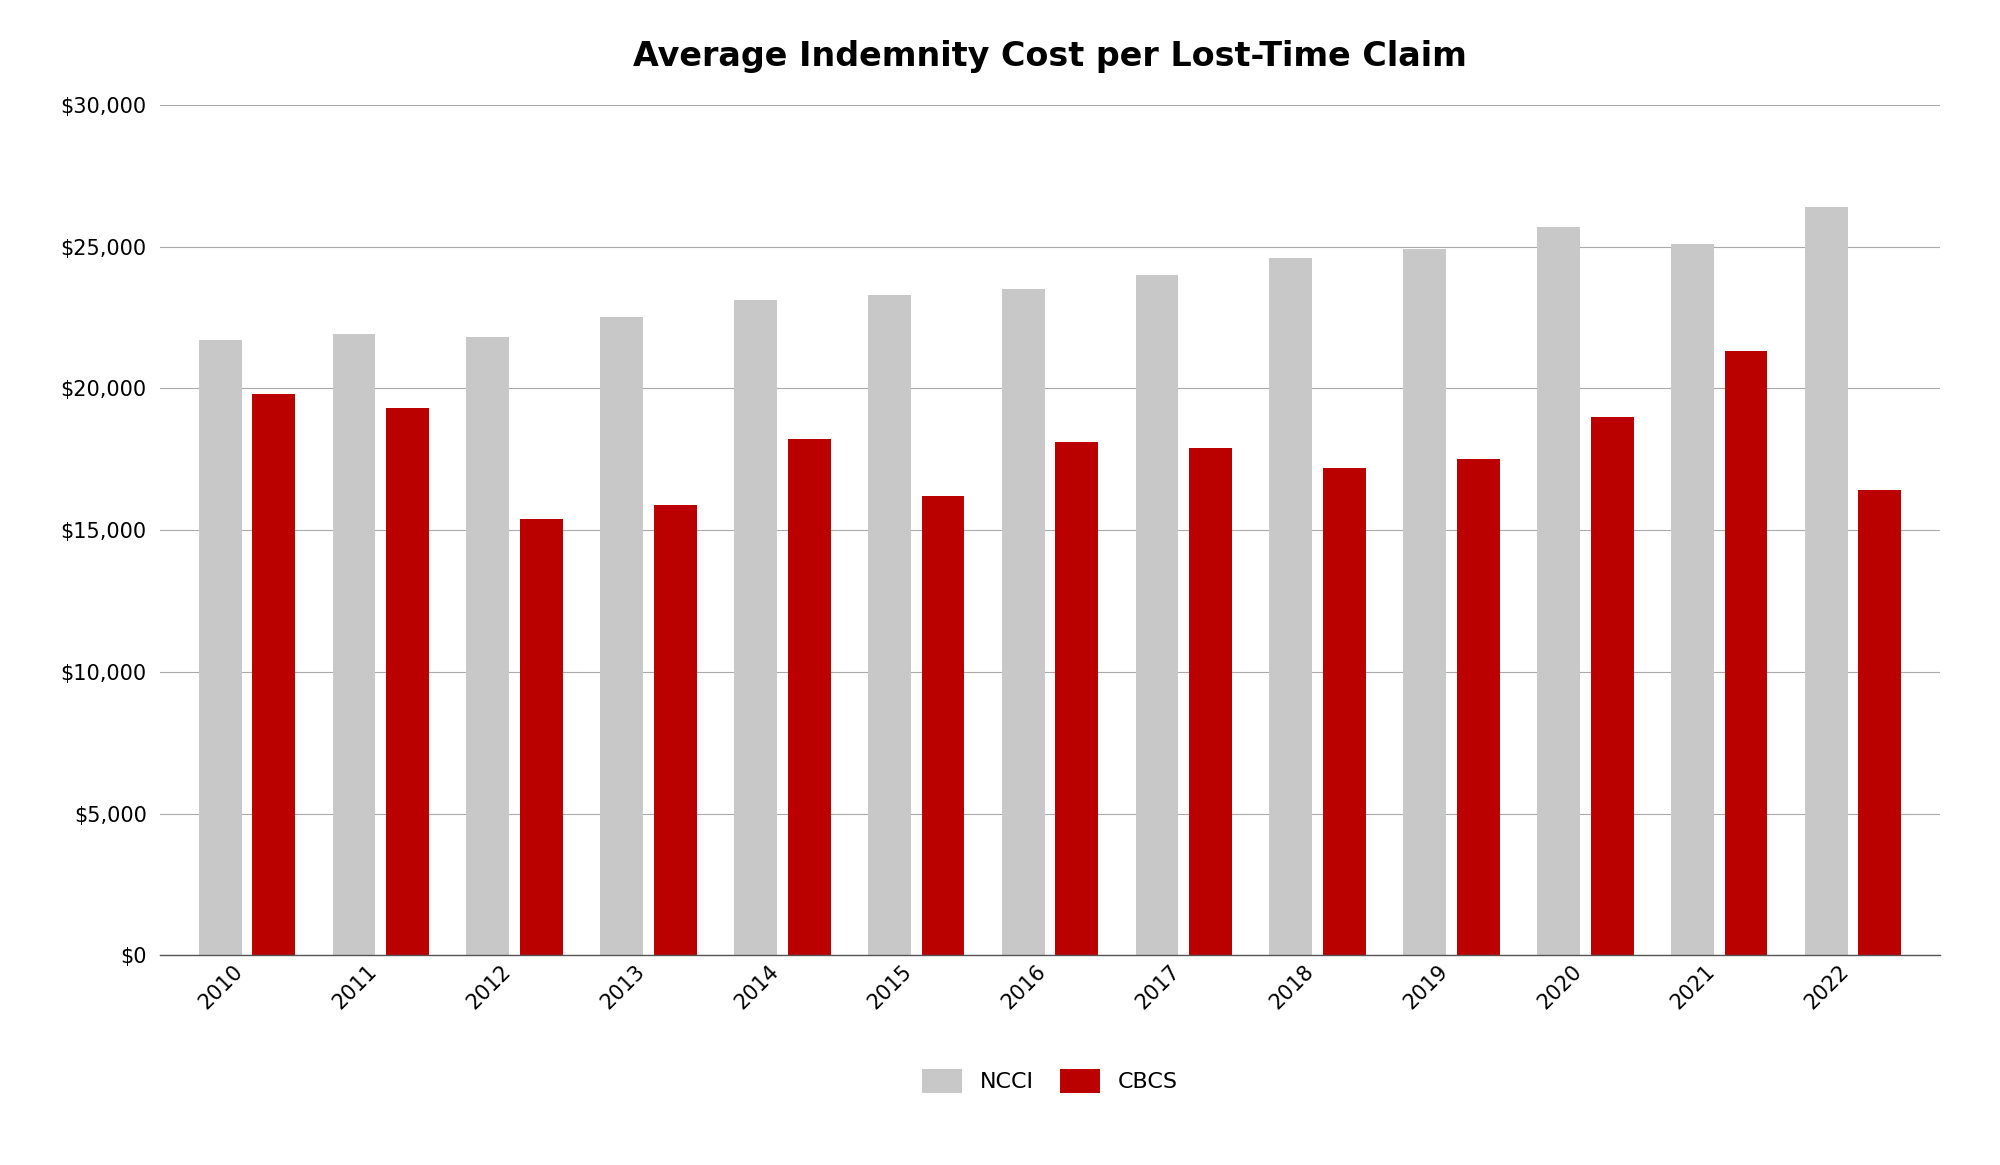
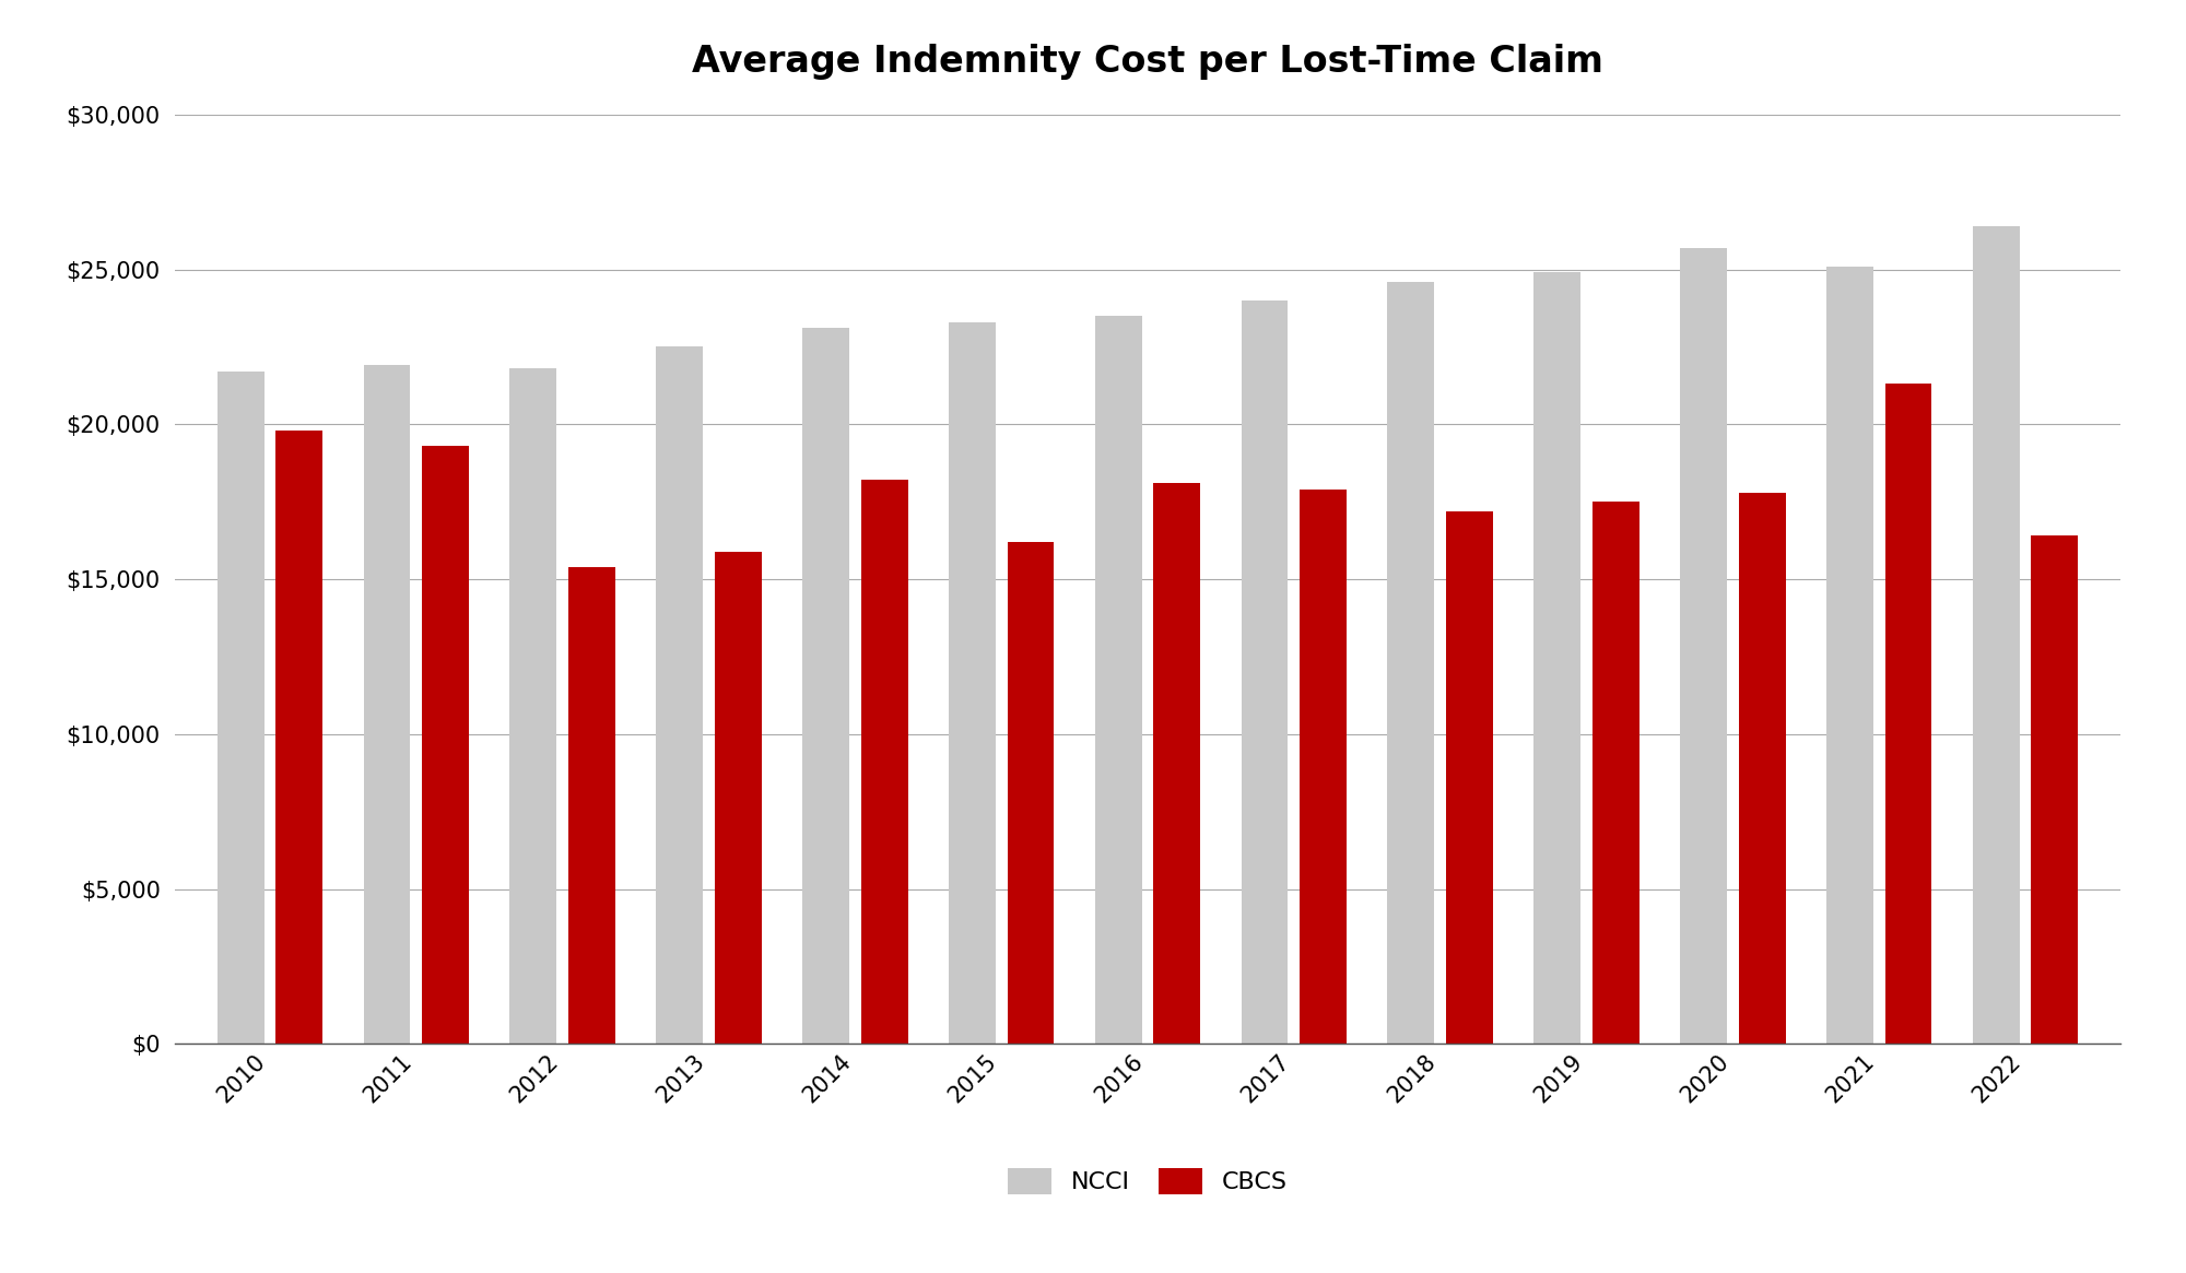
CBCS/2020: $19,000 -> $17,800
